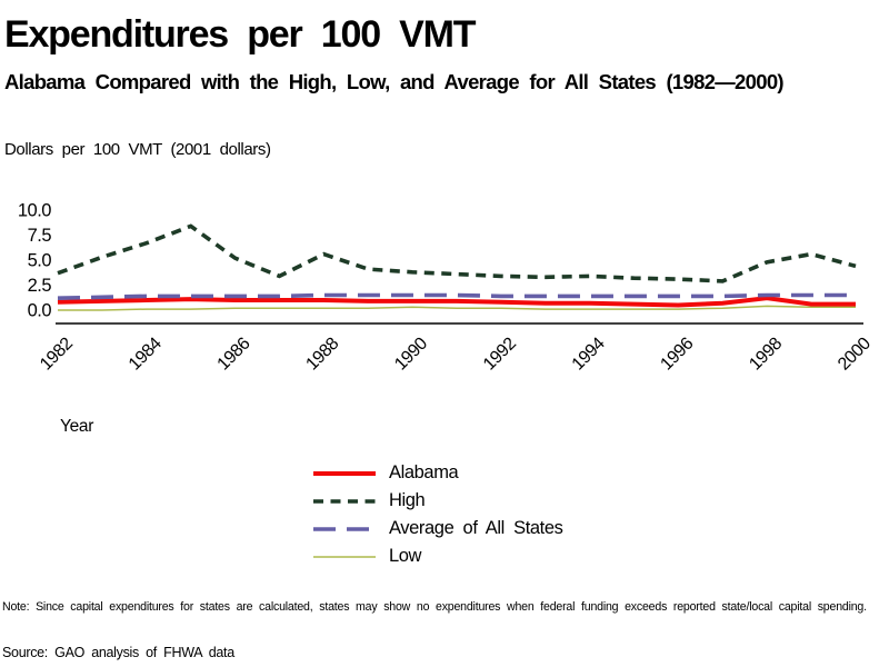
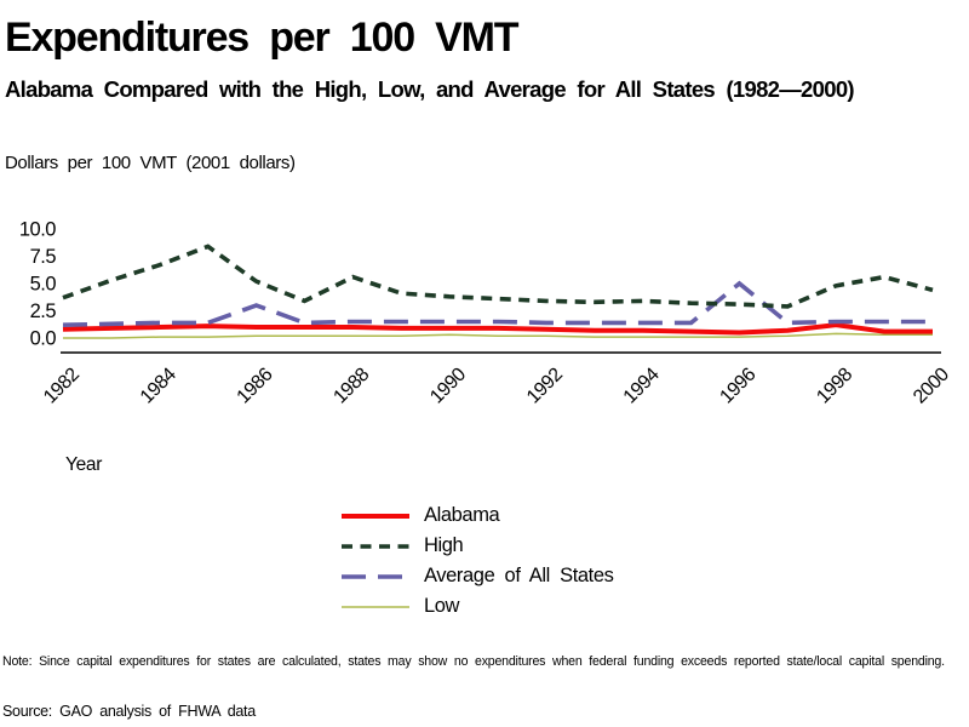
Average of All States/1986: 1 -> 3
Average of All States/1996: 1 -> 5
